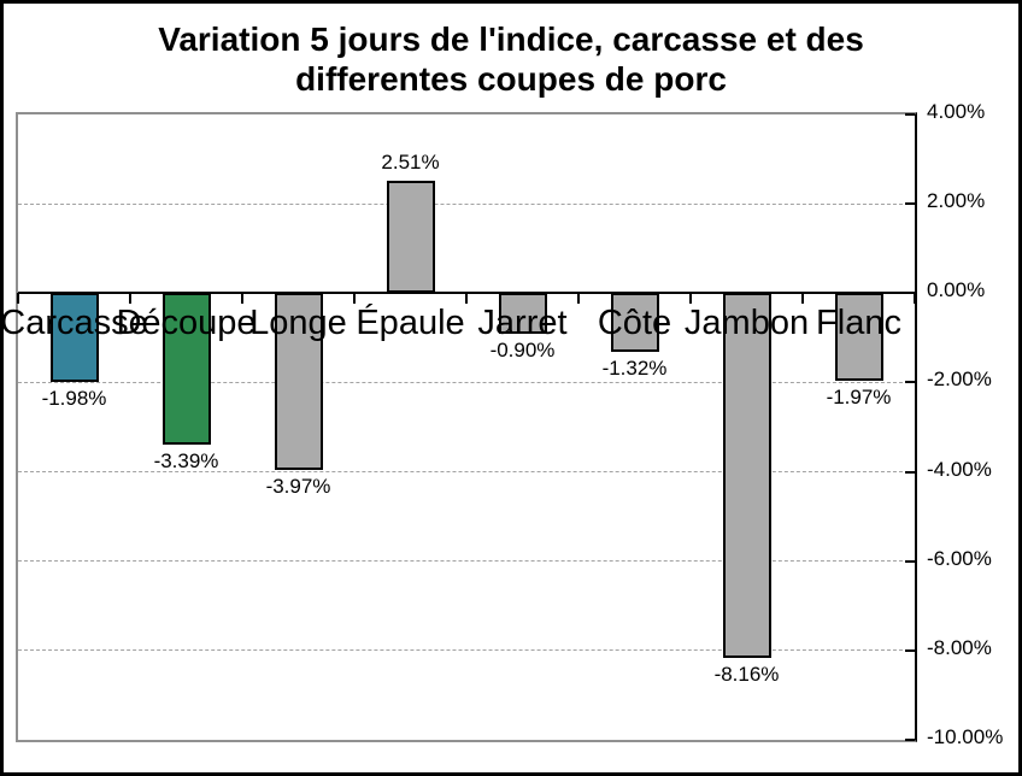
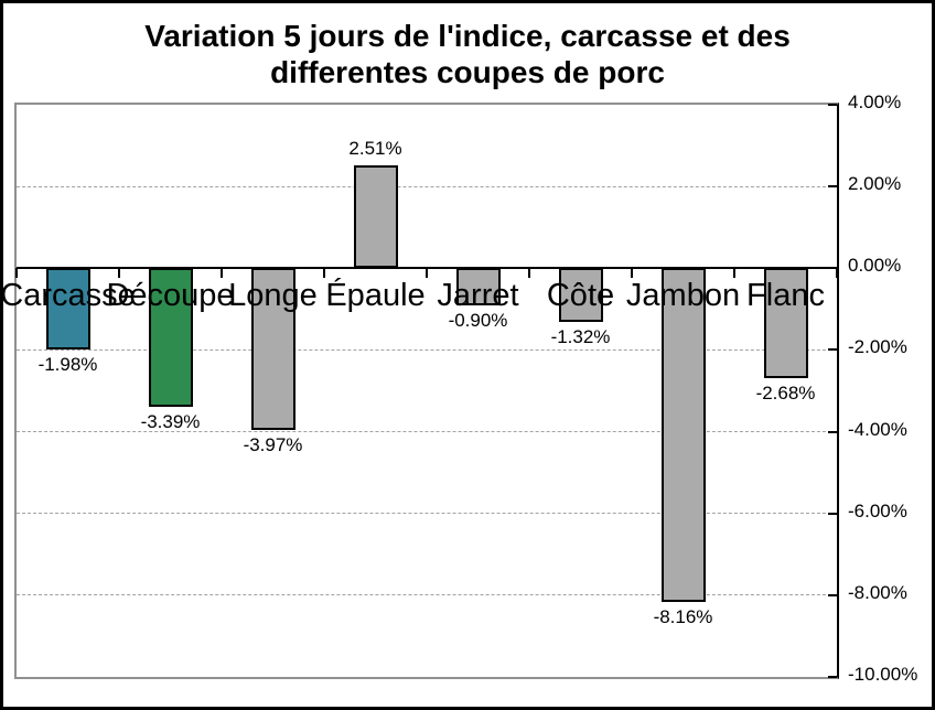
Flanc: -1.97% -> -2.68%
